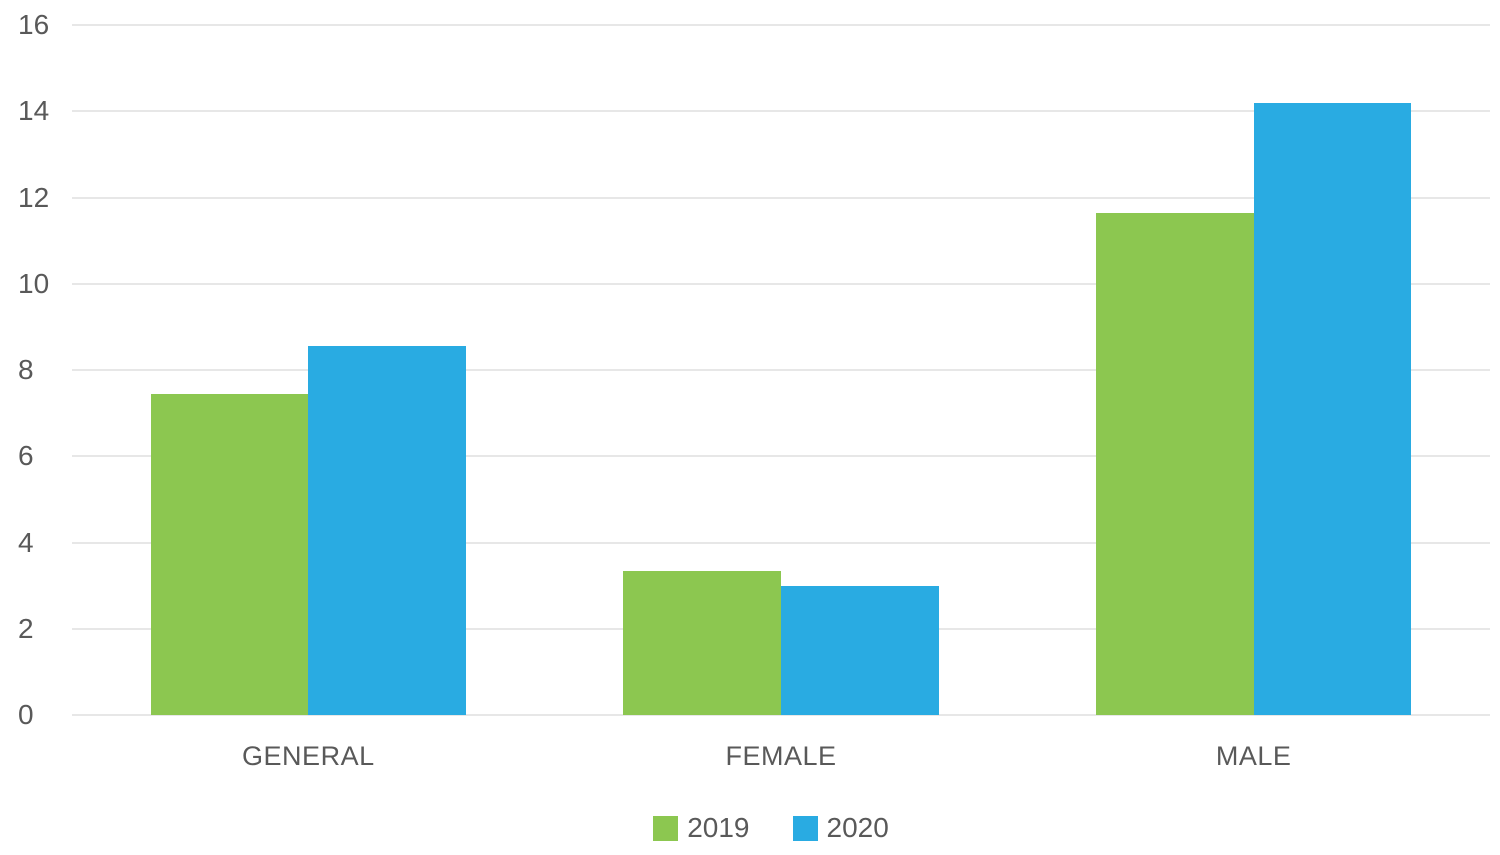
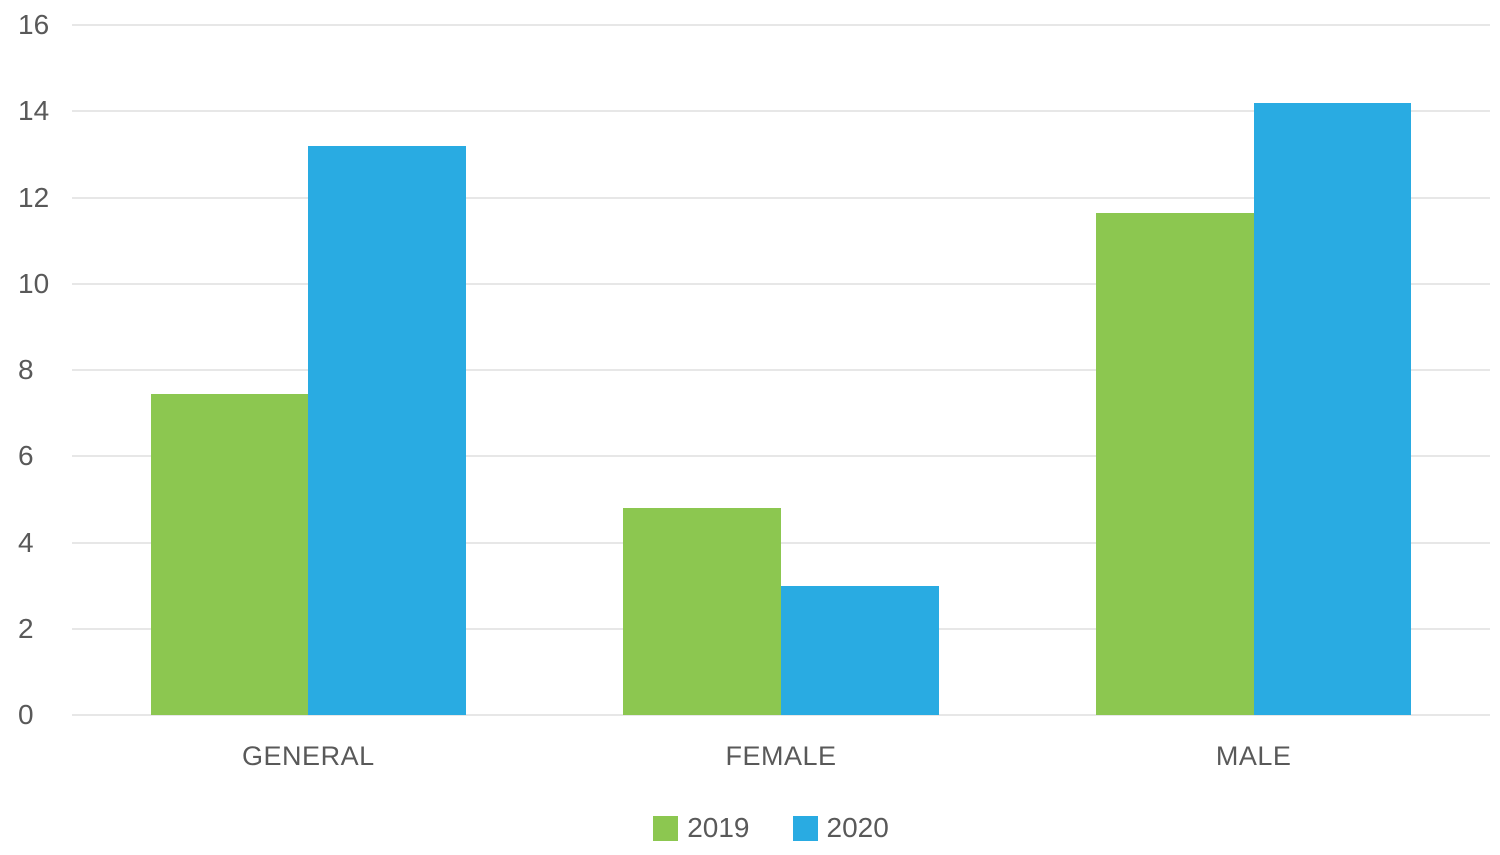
2020/GENERAL: 8.6 -> 13.2
2019/FEMALE: 3.4 -> 4.8
